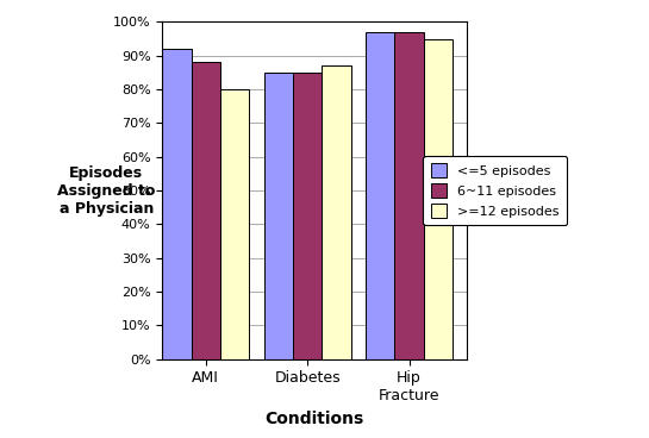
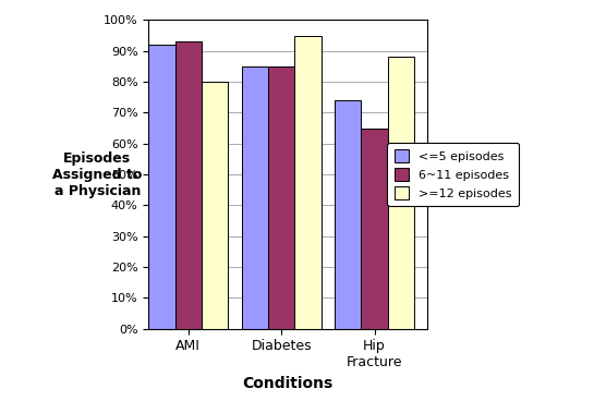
6~11 episodes/AMI: 88% -> 93%
>=12 episodes/Diabetes: 87% -> 95%
<=5 episodes/Hip Fracture: 97% -> 74%
6~11 episodes/Hip Fracture: 97% -> 65%
>=12 episodes/Hip Fracture: 95% -> 88%
